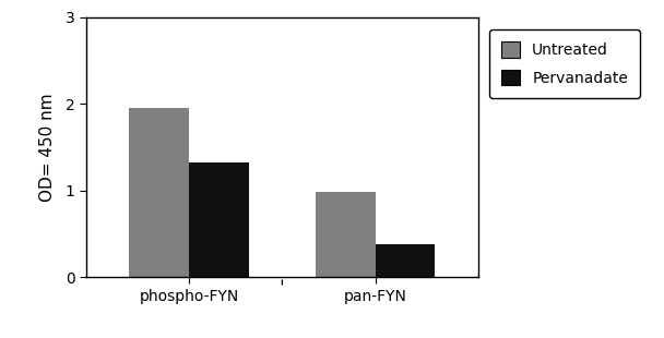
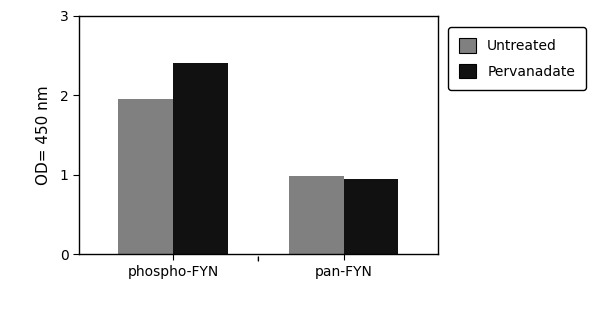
Pervanadate/phospho-FYN: 1.32 -> 2.40
Pervanadate/pan-FYN: 0.38 -> 0.94
